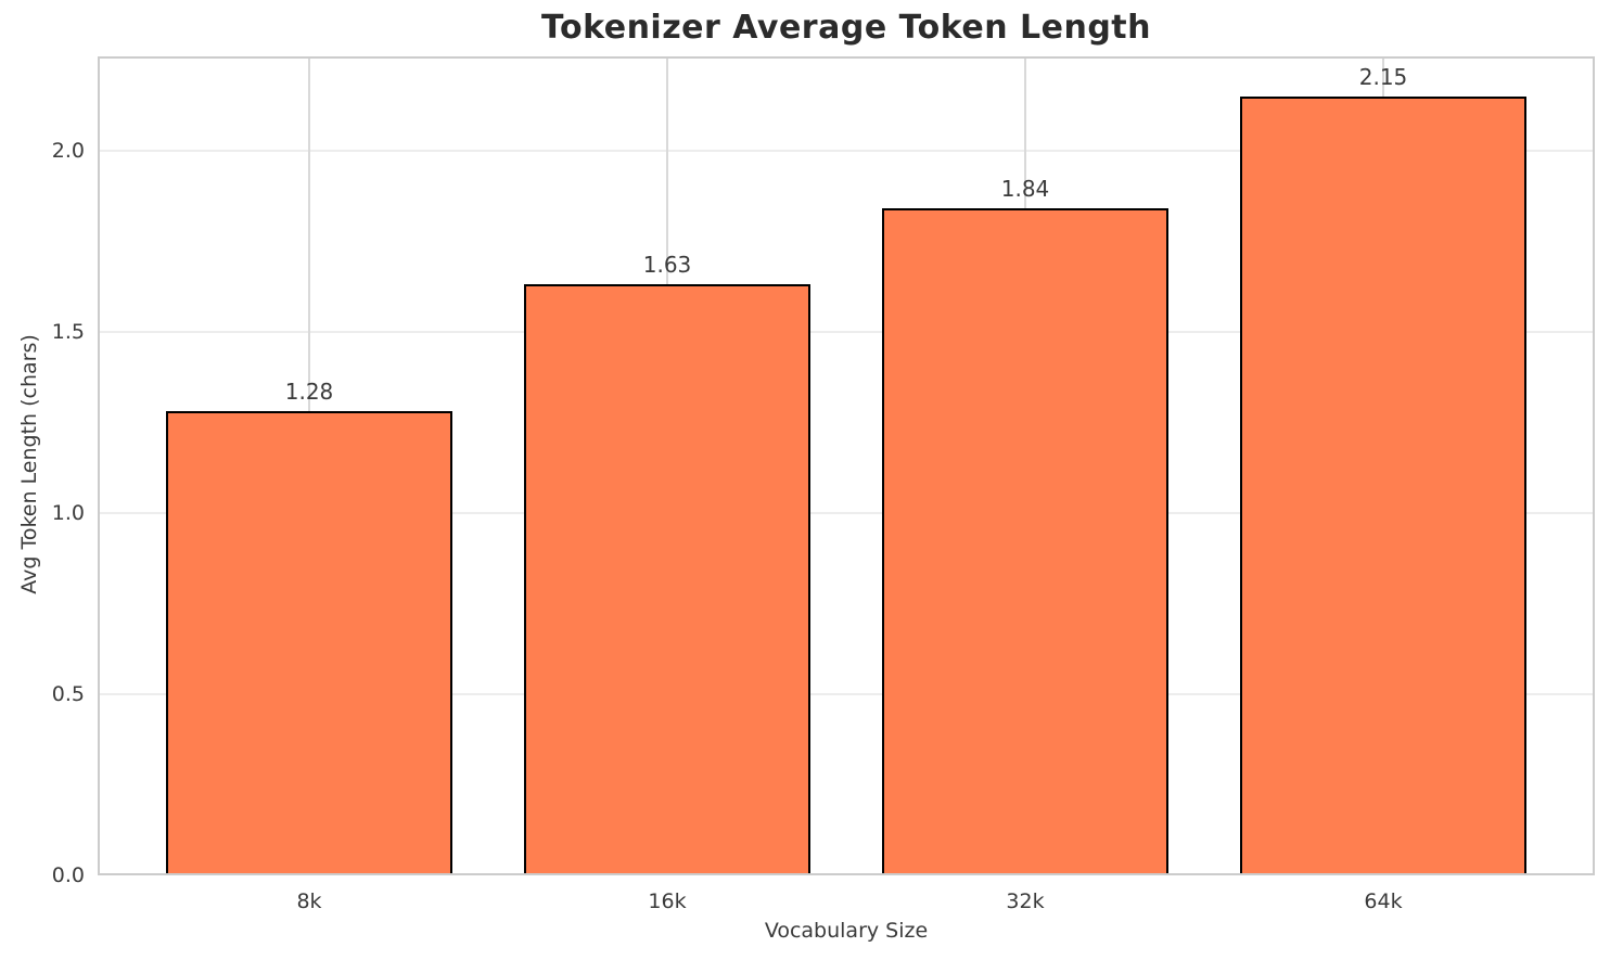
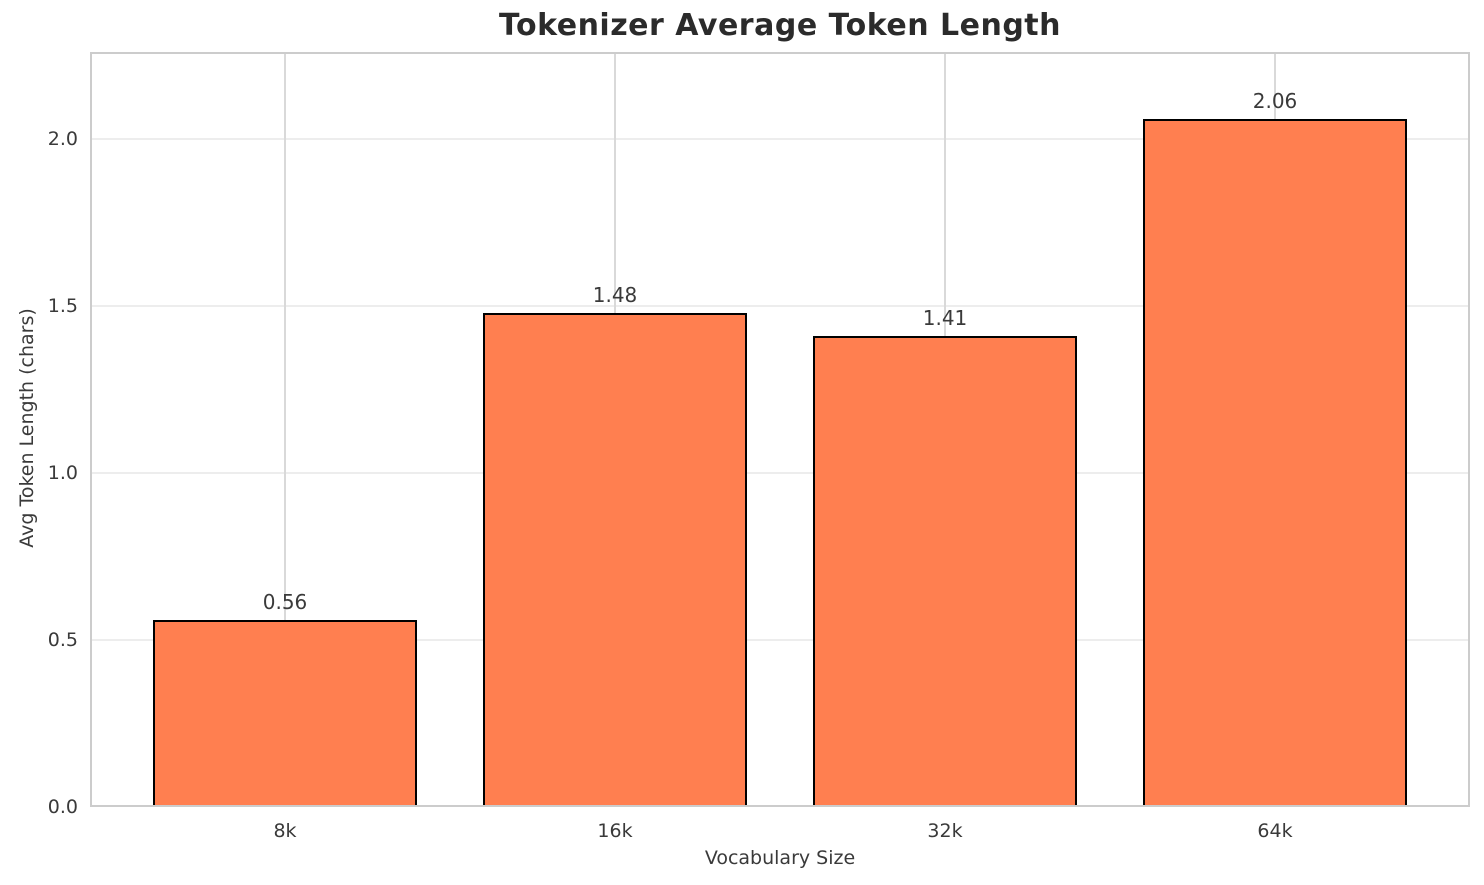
8k: 1.28 -> 0.56
16k: 1.63 -> 1.48
32k: 1.84 -> 1.41
64k: 2.15 -> 2.06
